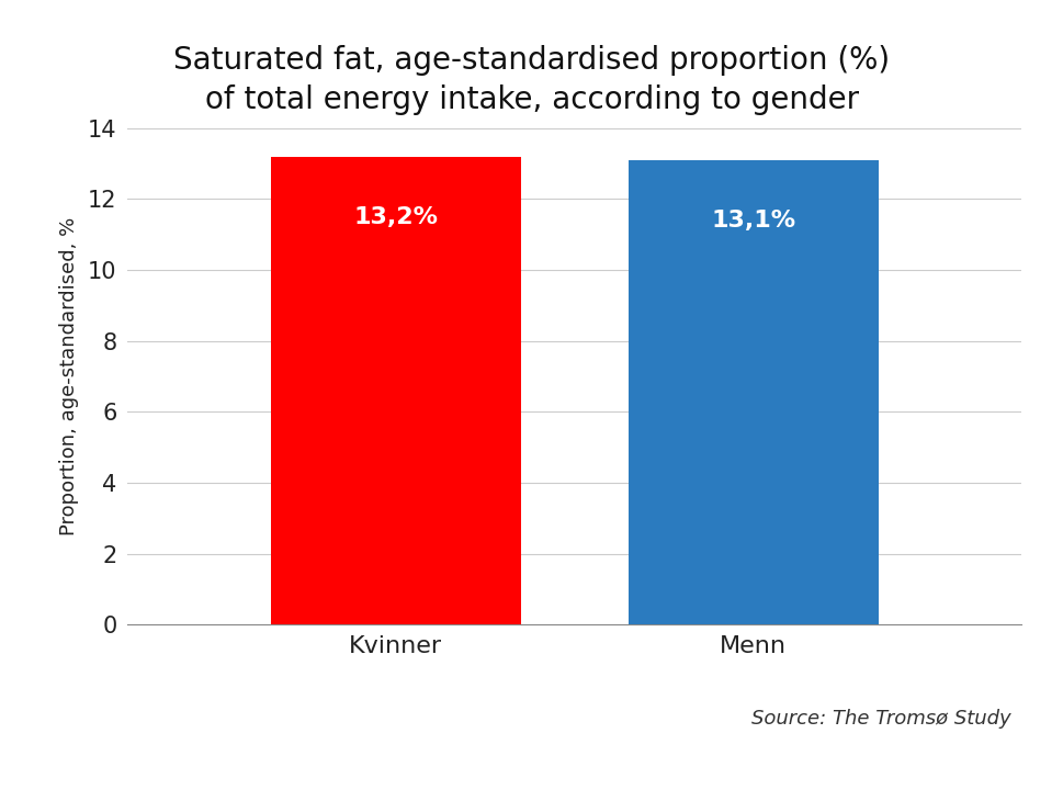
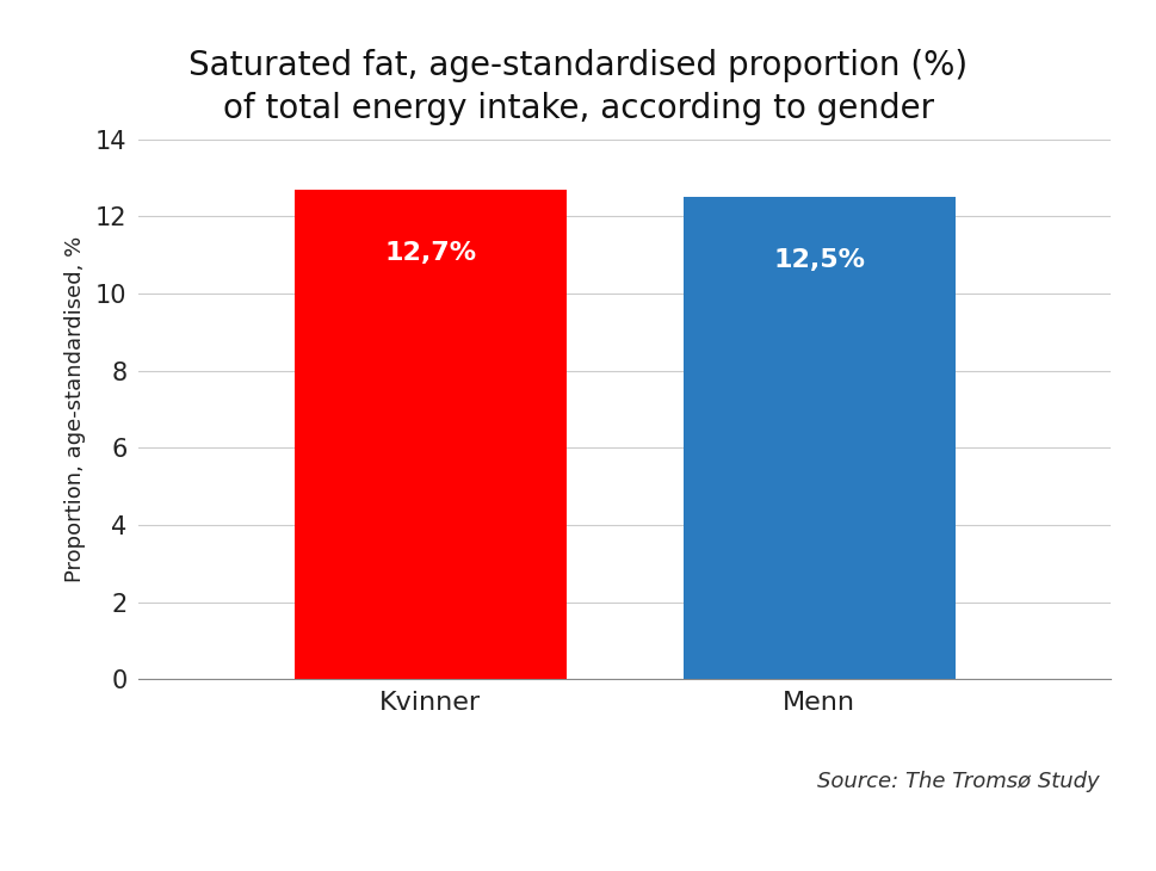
Kvinner: 13,2% -> 12,7%
Menn: 13,1% -> 12,5%
